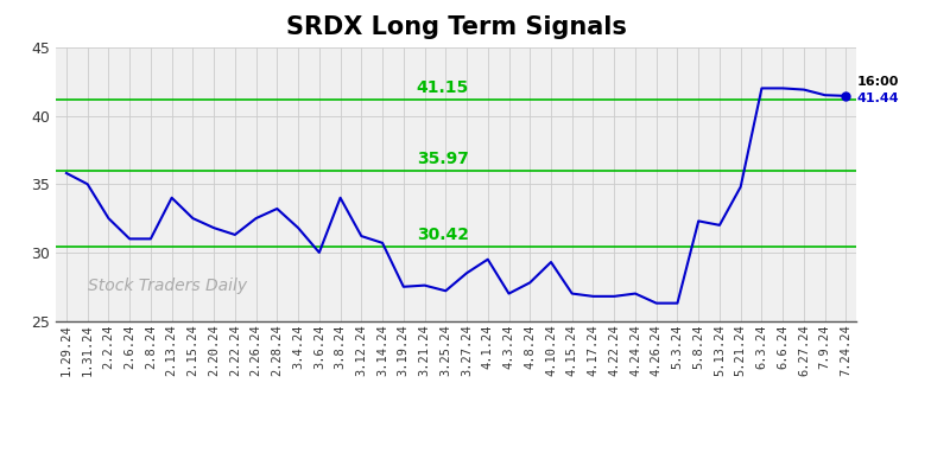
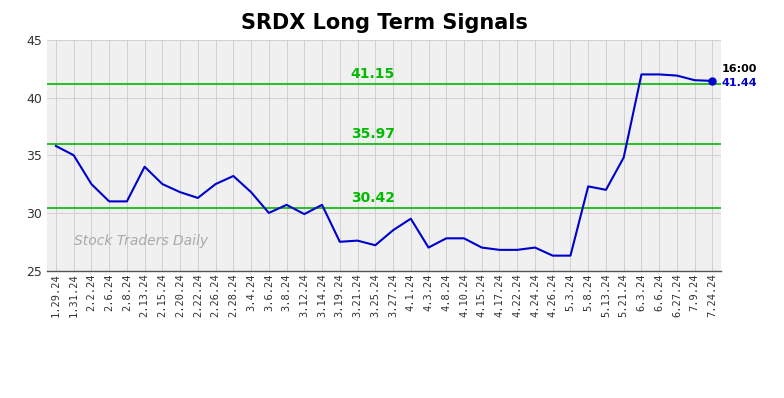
3.8.24: 34.0 -> 30.7
3.12.24: 31.2 -> 29.9
4.10.24: 29.3 -> 27.8
